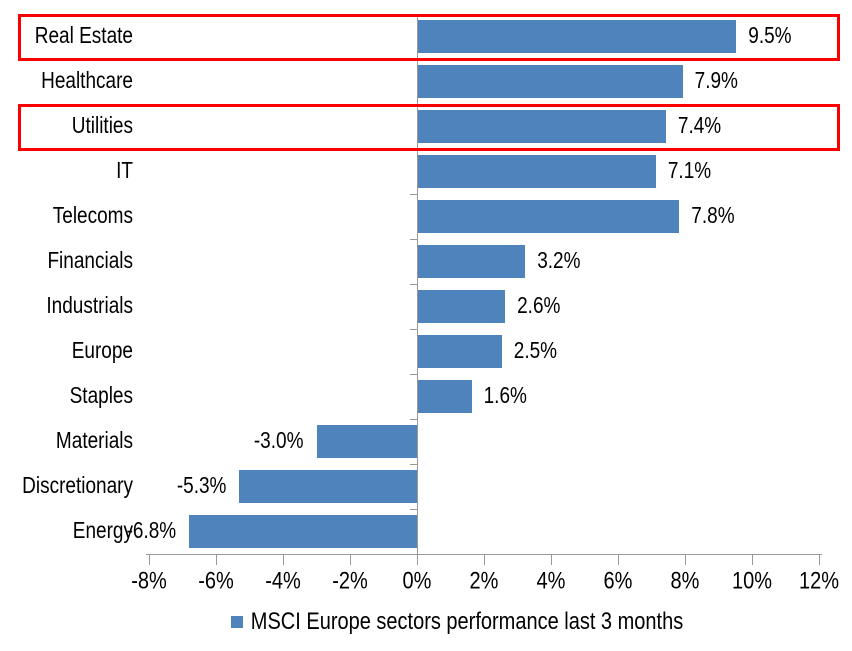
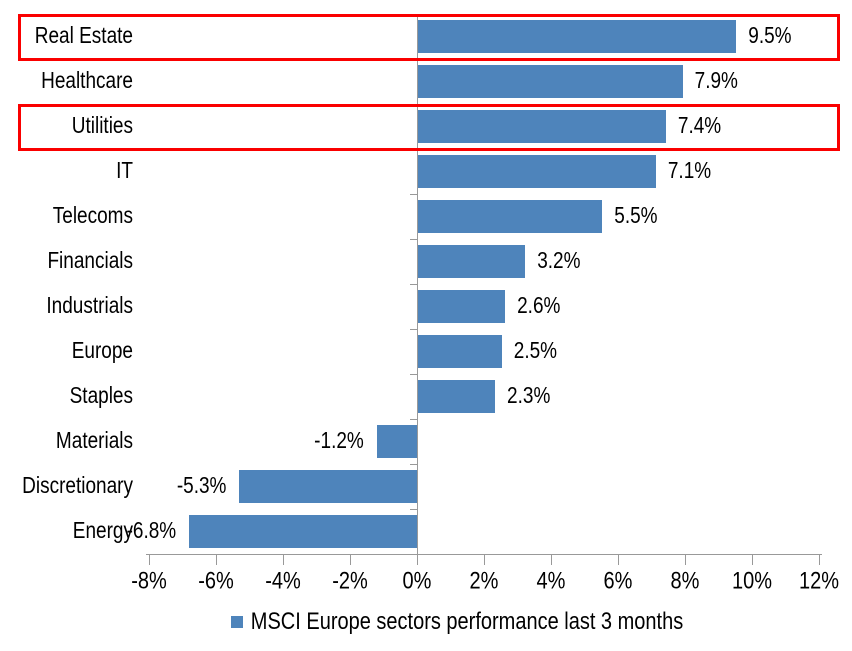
Telecoms: 7.8% -> 5.5%
Staples: 1.6% -> 2.3%
Materials: -3.0% -> -1.2%
